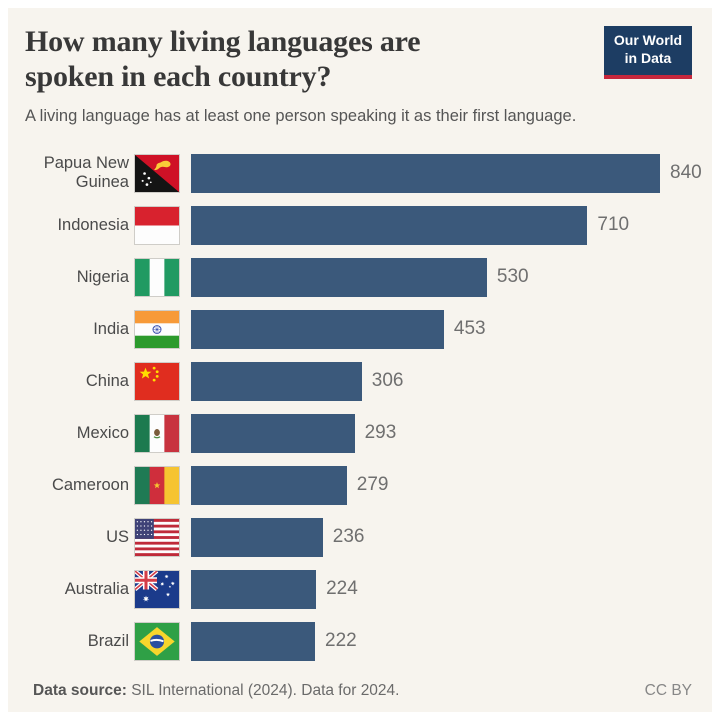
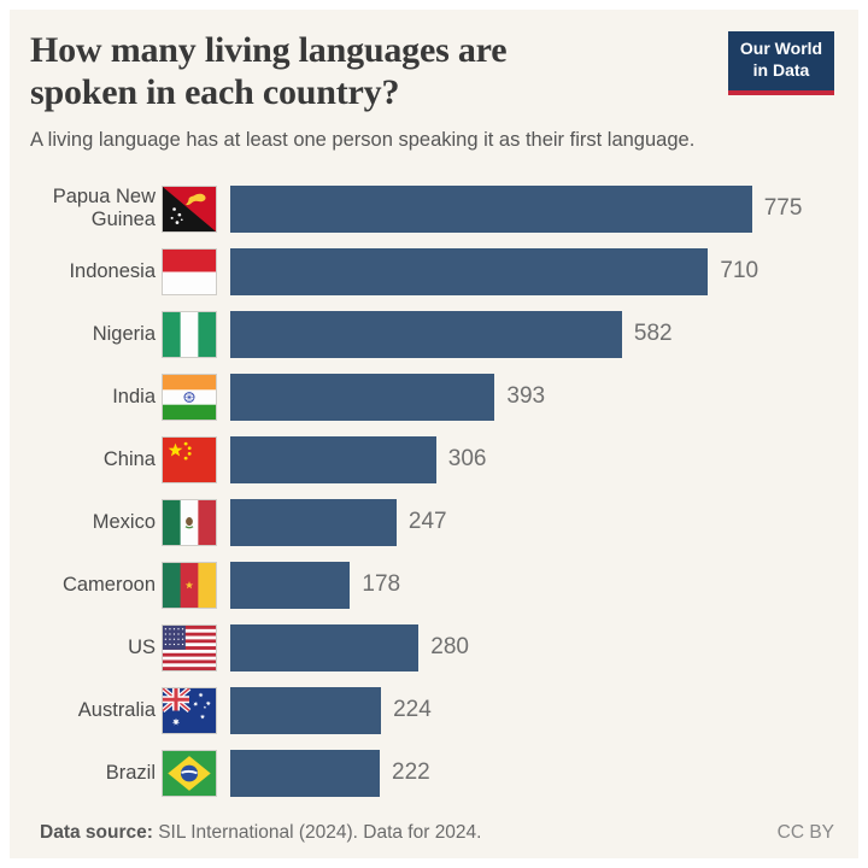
Papua New Guinea: 840 -> 775
Nigeria: 530 -> 582
India: 453 -> 393
Mexico: 293 -> 247
Cameroon: 279 -> 178
US: 236 -> 280
